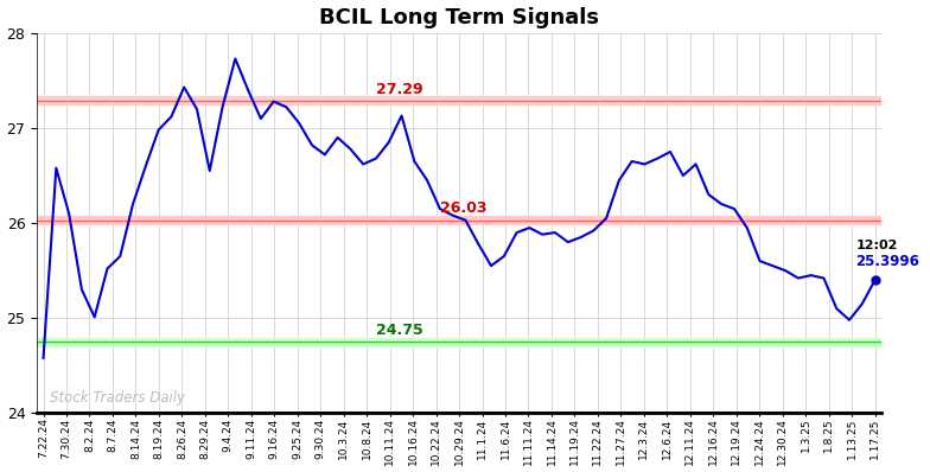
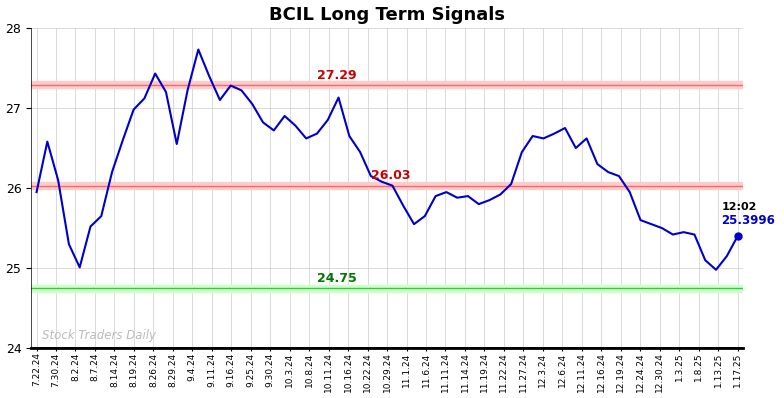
7.22.24: 24.58 -> 25.95
